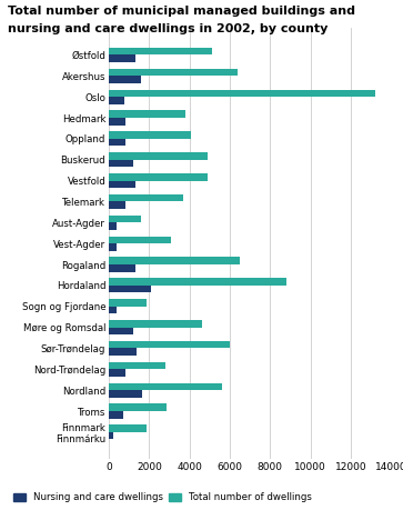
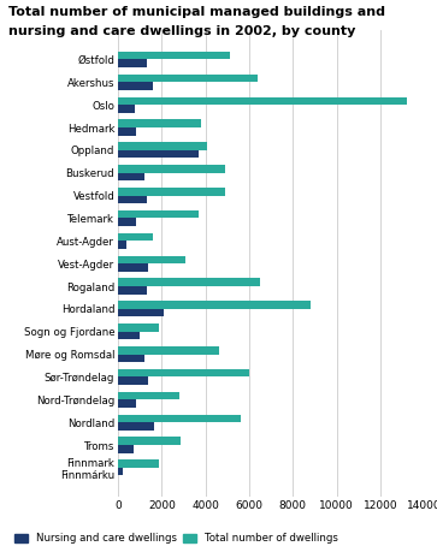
Nursing and care dwellings/Oppland: 800 -> 3700
Nursing and care dwellings/Vest-Agder: 400 -> 1400
Nursing and care dwellings/Sogn og Fjordane: 400 -> 1000
